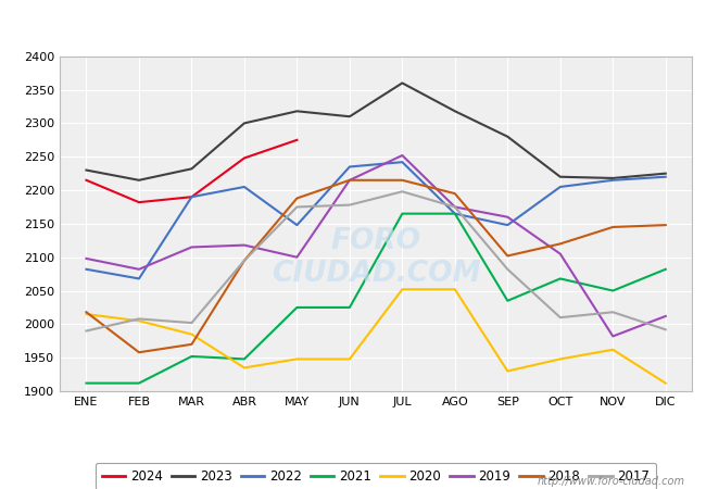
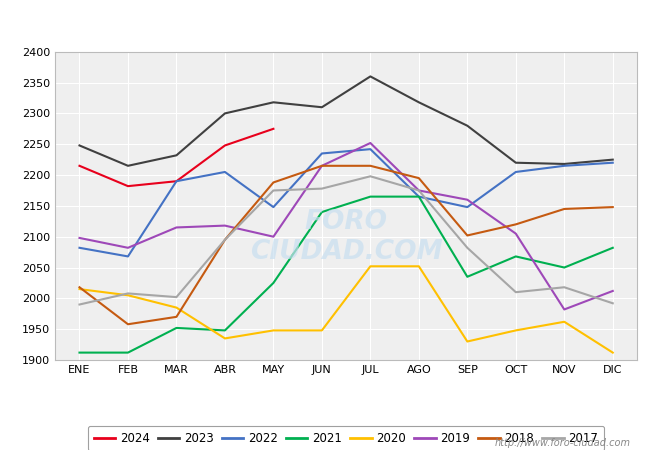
2023/ENE: 2230 -> 2248
2021/JUN: 2025 -> 2140
